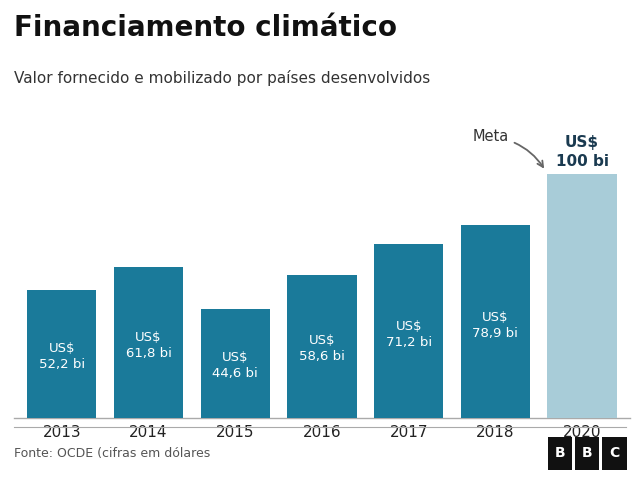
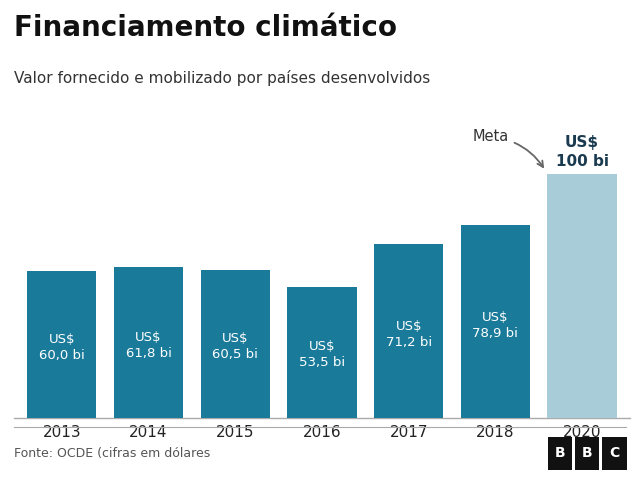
2013: 52,2 -> 60,0
2015: 44,6 -> 60,5
2016: 58,6 -> 53,5
